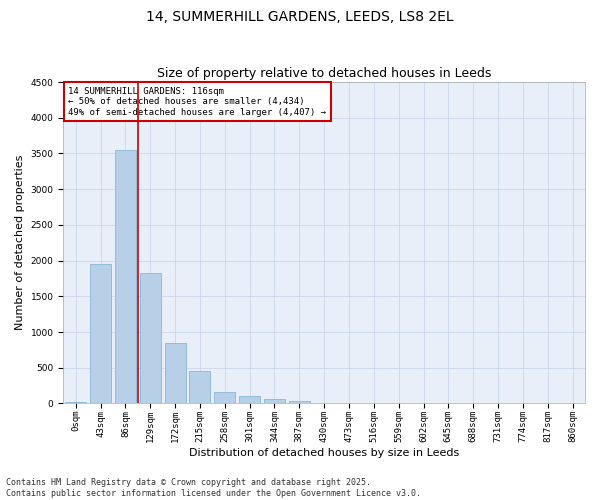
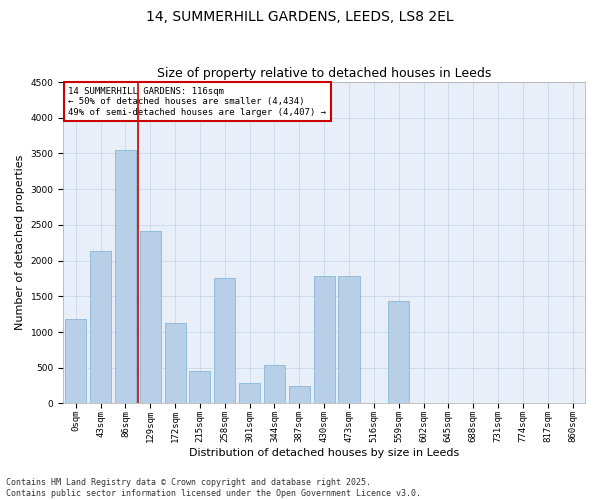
0sqm: 20 -> 1180
43sqm: 1950 -> 2140
129sqm: 1820 -> 2420
172sqm: 850 -> 1120
258sqm: 160 -> 1760
301sqm: 100 -> 280
344sqm: 60 -> 540
387sqm: 30 -> 240
430sqm: 0 -> 1780
473sqm: 0 -> 1780
559sqm: 0 -> 1440
